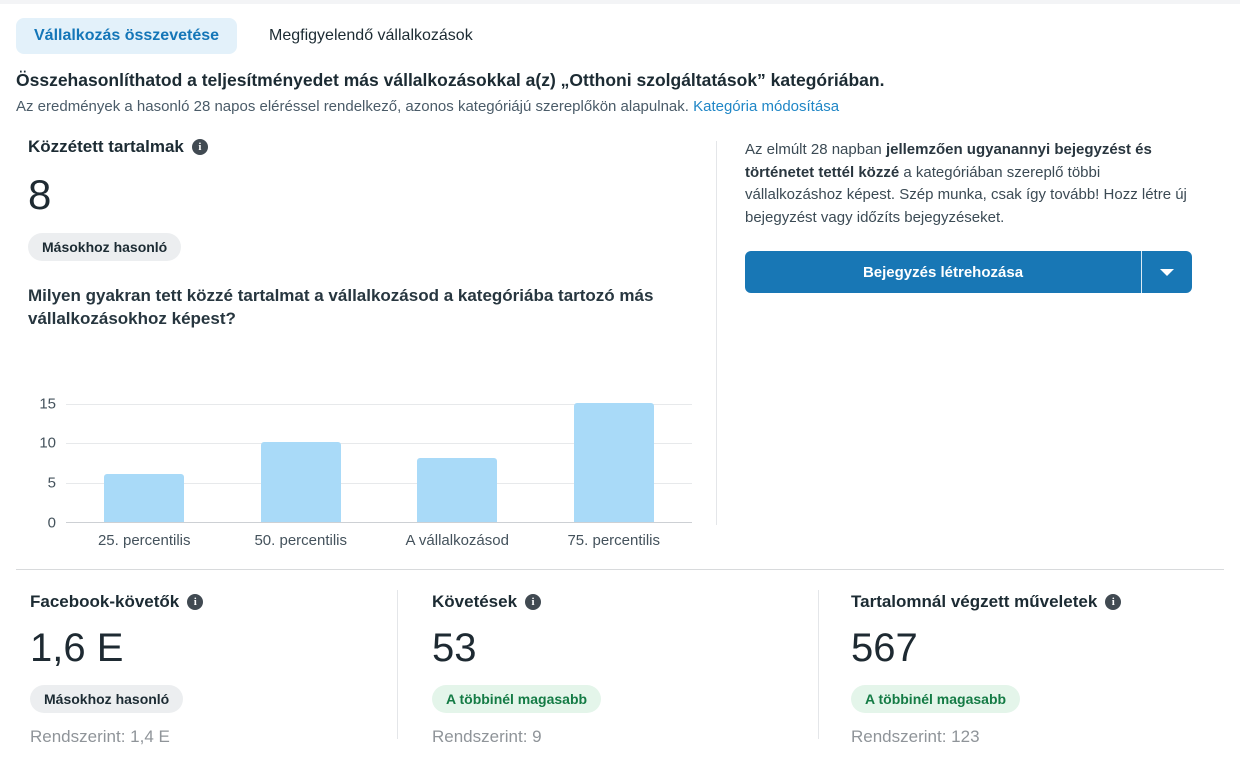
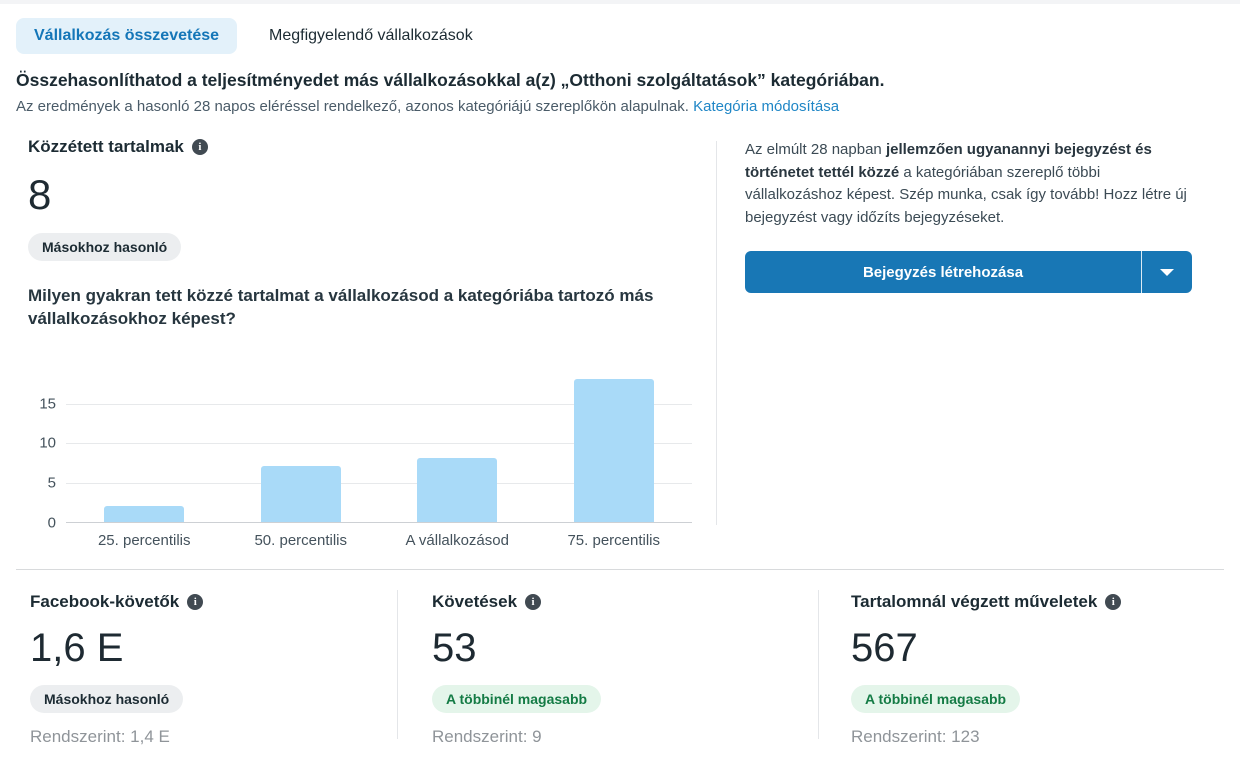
25. percentilis: 6 -> 2
50. percentilis: 10 -> 7
75. percentilis: 15 -> 18
